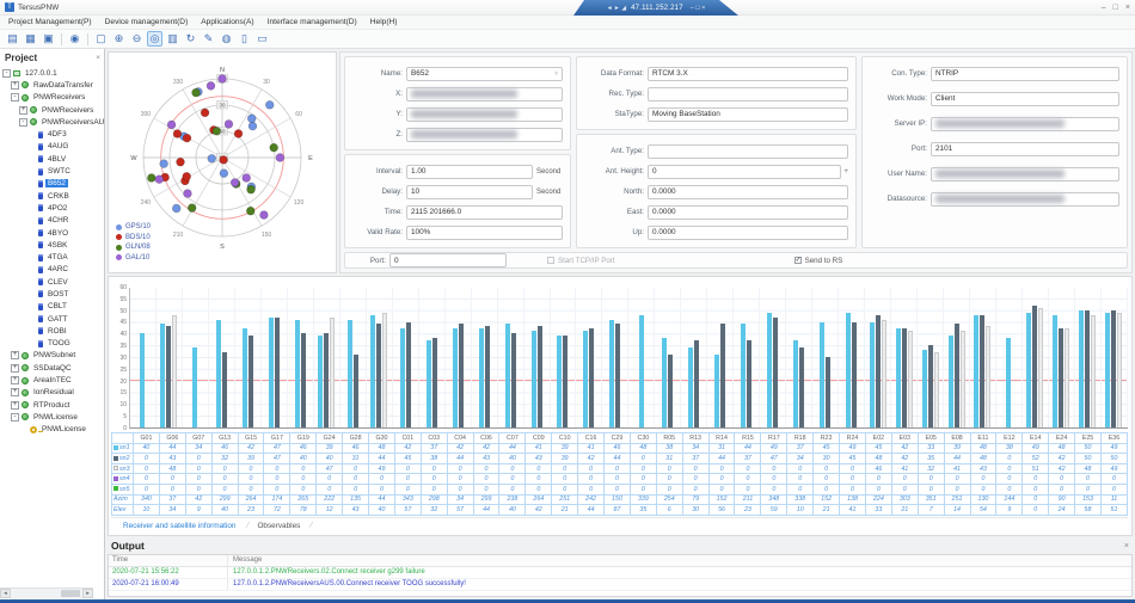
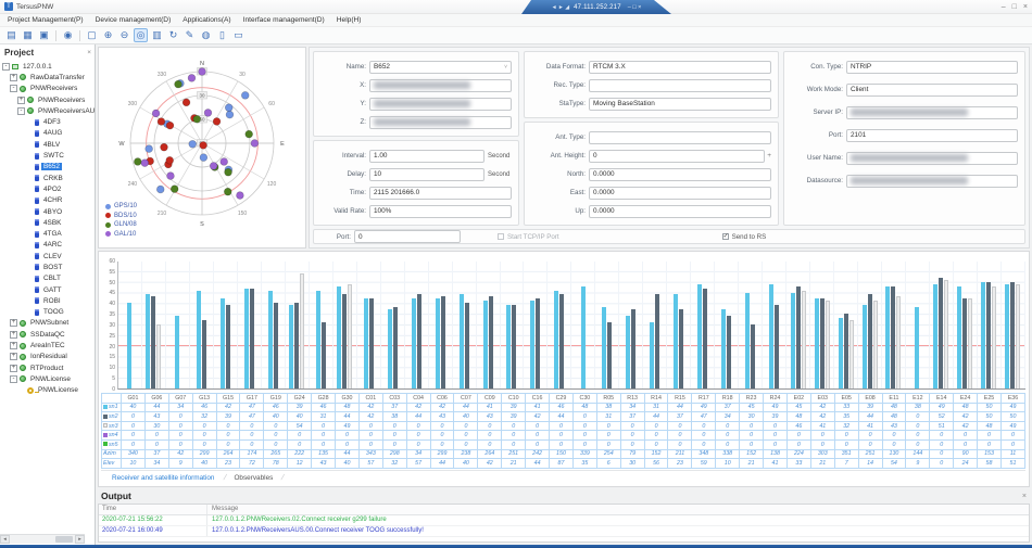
sn3/G06: 48 -> 30
sn3/G24: 47 -> 54
sn2/C01: 45 -> 42
sn2/R24: 45 -> 39
